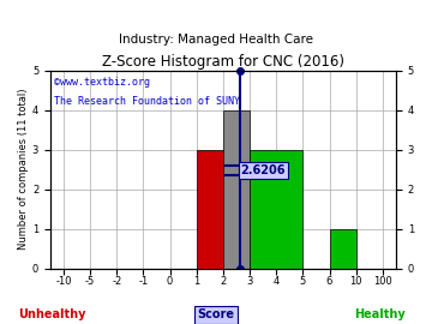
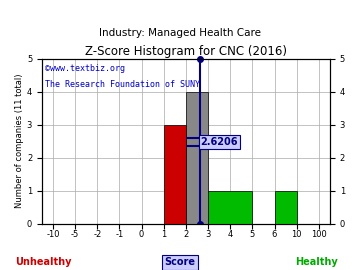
4: 3 -> 1
